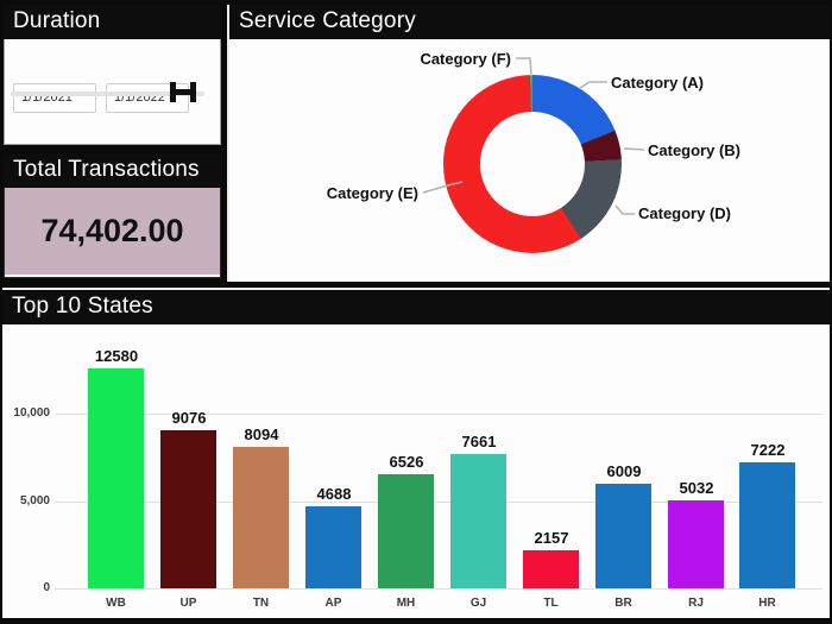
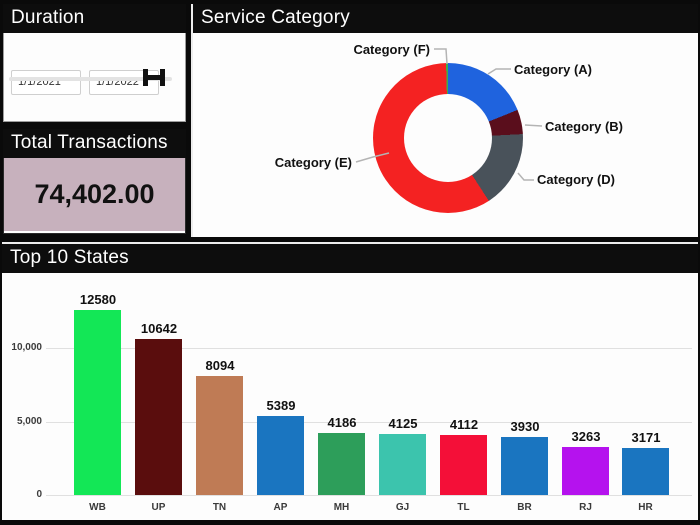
Top 10 States/UP: 9076 -> 10642
Top 10 States/AP: 4688 -> 5389
Top 10 States/MH: 6526 -> 4186
Top 10 States/GJ: 7661 -> 4125
Top 10 States/TL: 2157 -> 4112
Top 10 States/BR: 6009 -> 3930
Top 10 States/RJ: 5032 -> 3263
Top 10 States/HR: 7222 -> 3171
